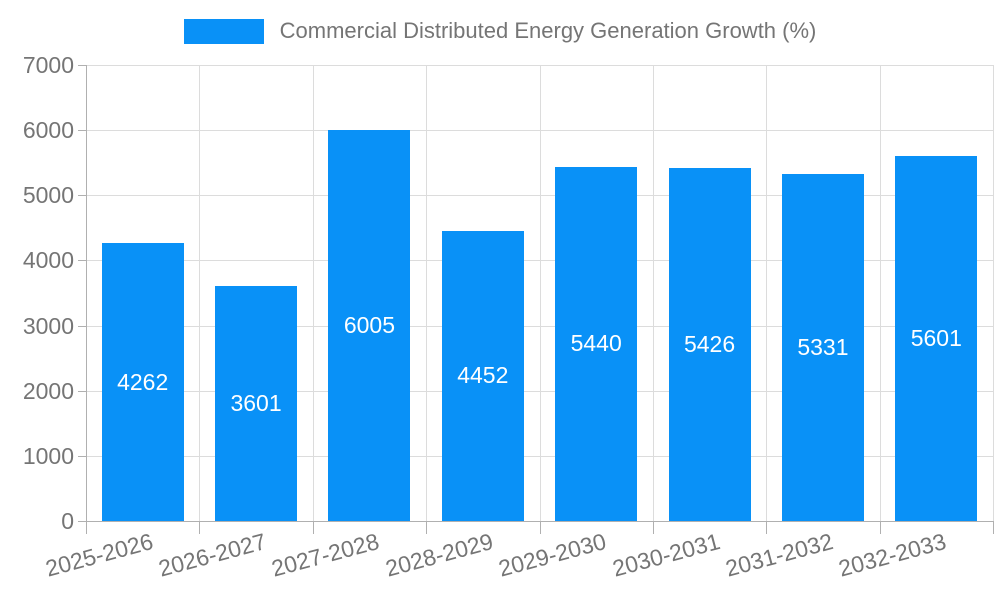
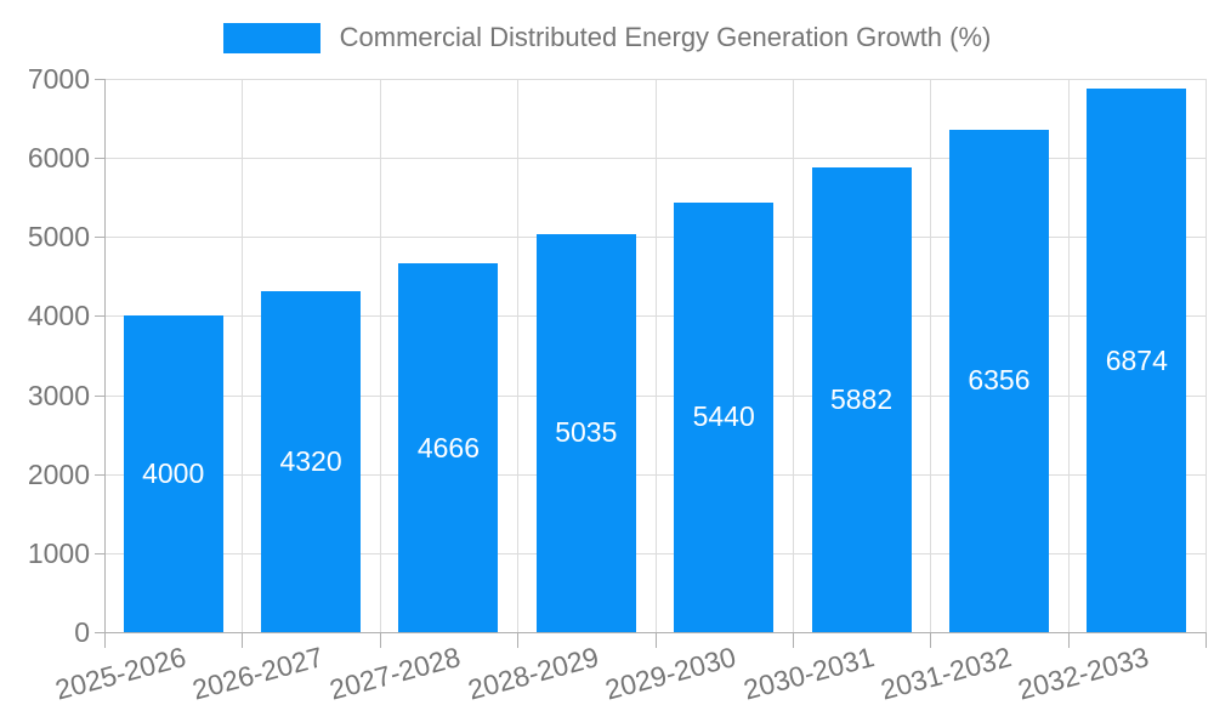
2025-2026: 4262 -> 4000
2026-2027: 3601 -> 4320
2027-2028: 6005 -> 4666
2028-2029: 4452 -> 5035
2030-2031: 5426 -> 5882
2031-2032: 5331 -> 6356
2032-2033: 5601 -> 6874
